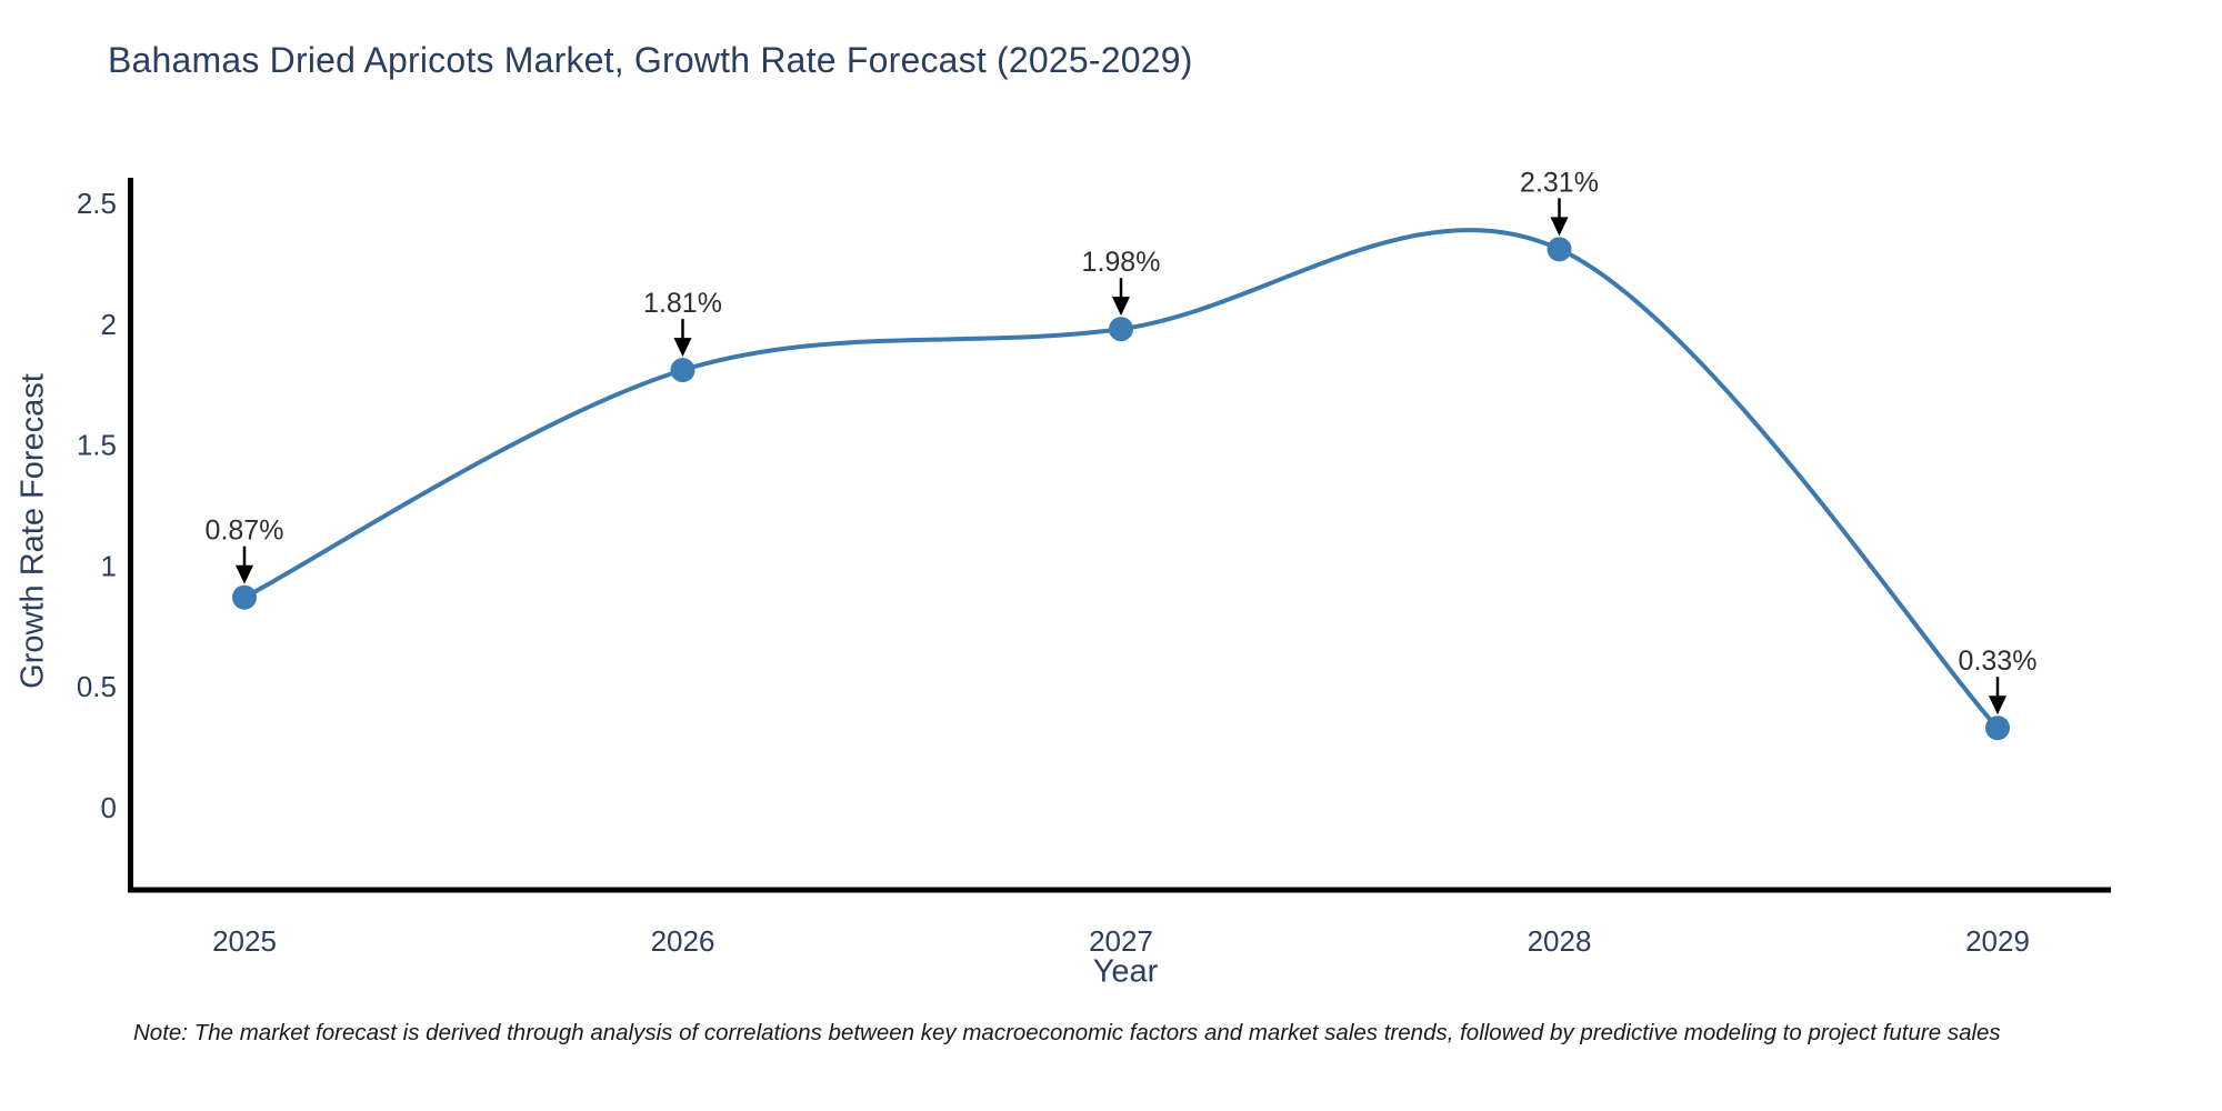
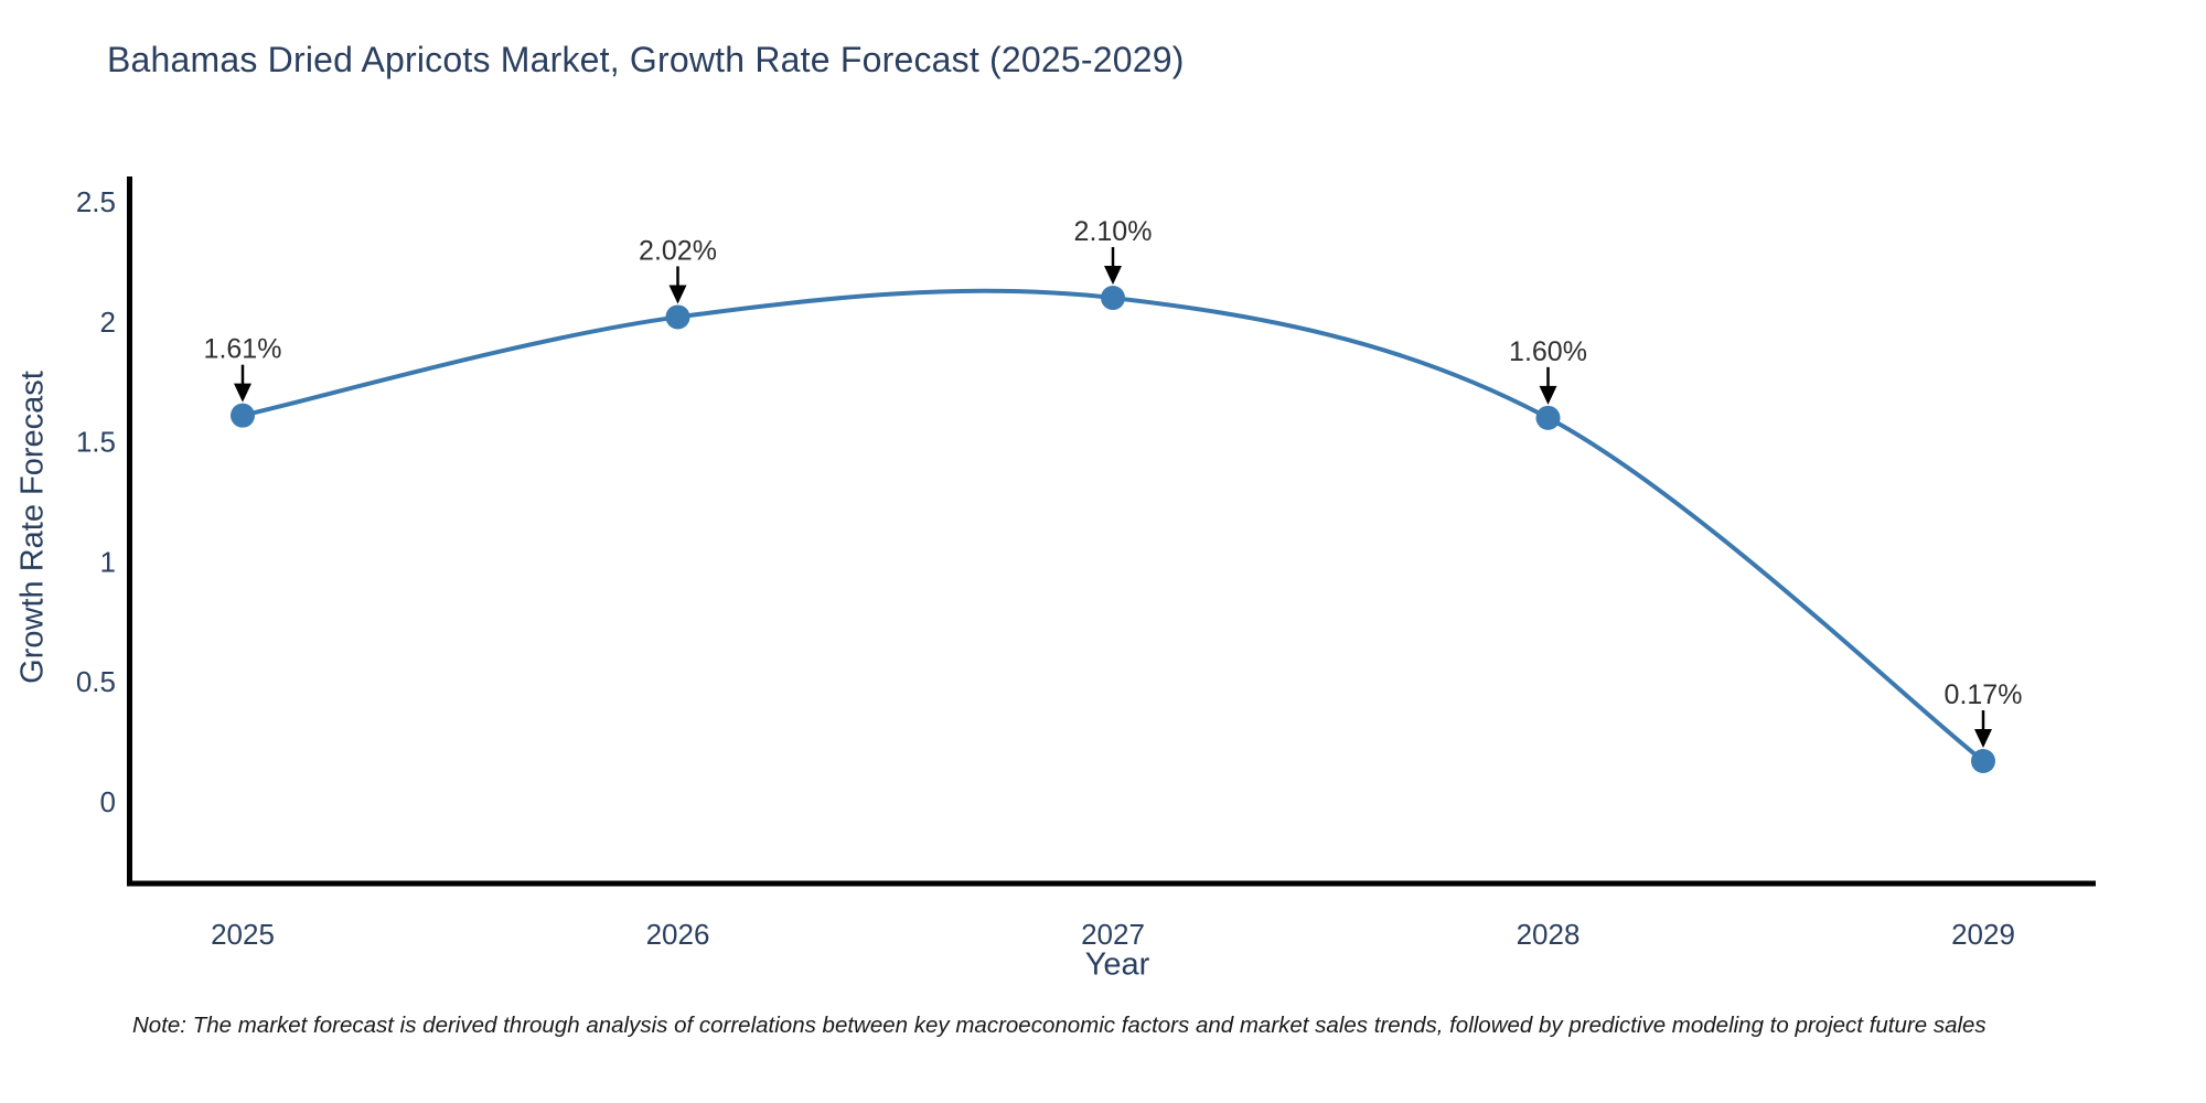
2025: 0.87% -> 1.61%
2026: 1.81% -> 2.02%
2027: 1.98% -> 2.10%
2028: 2.31% -> 1.60%
2029: 0.33% -> 0.17%
